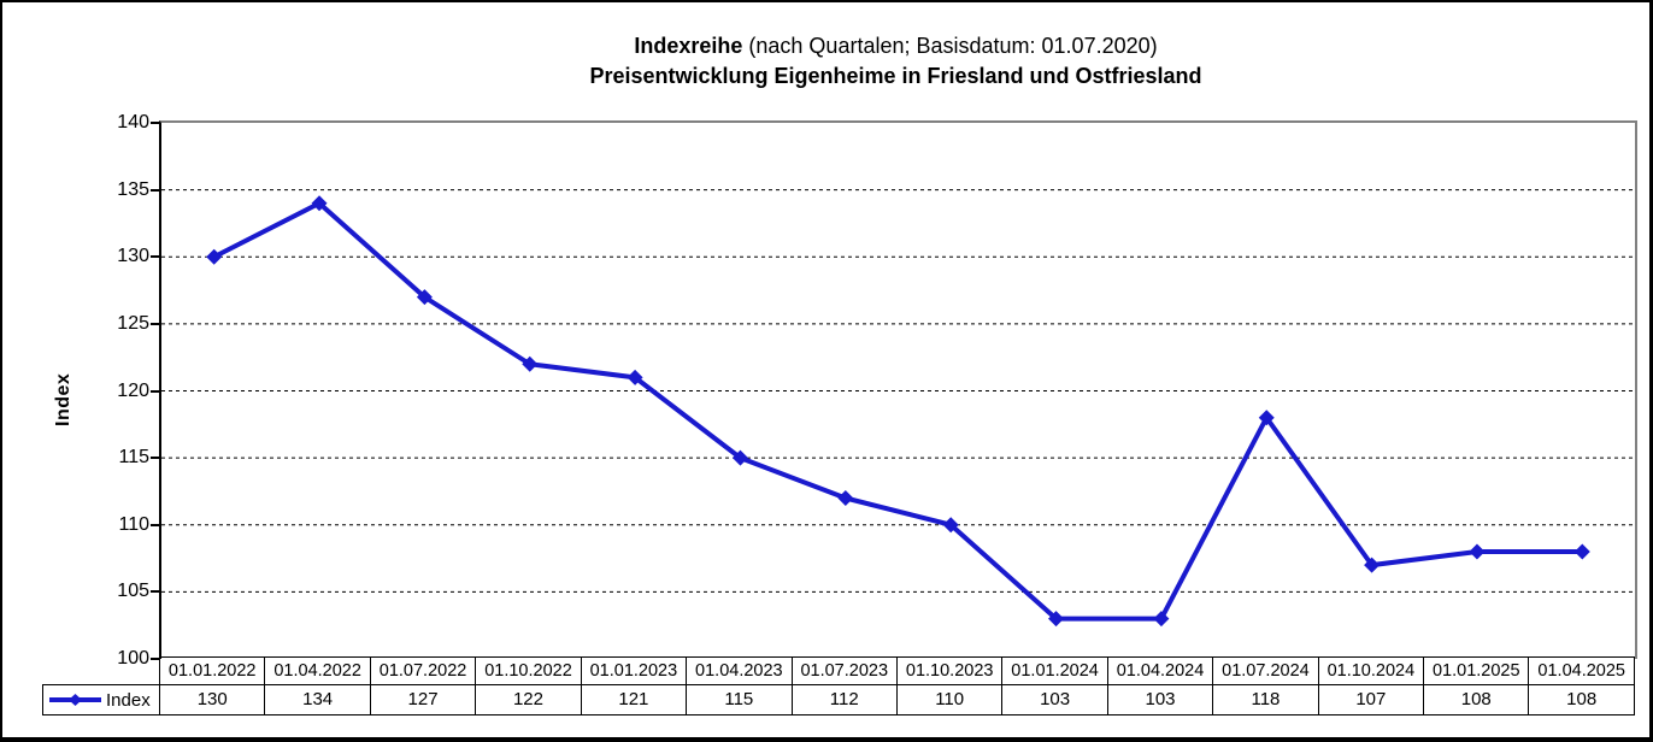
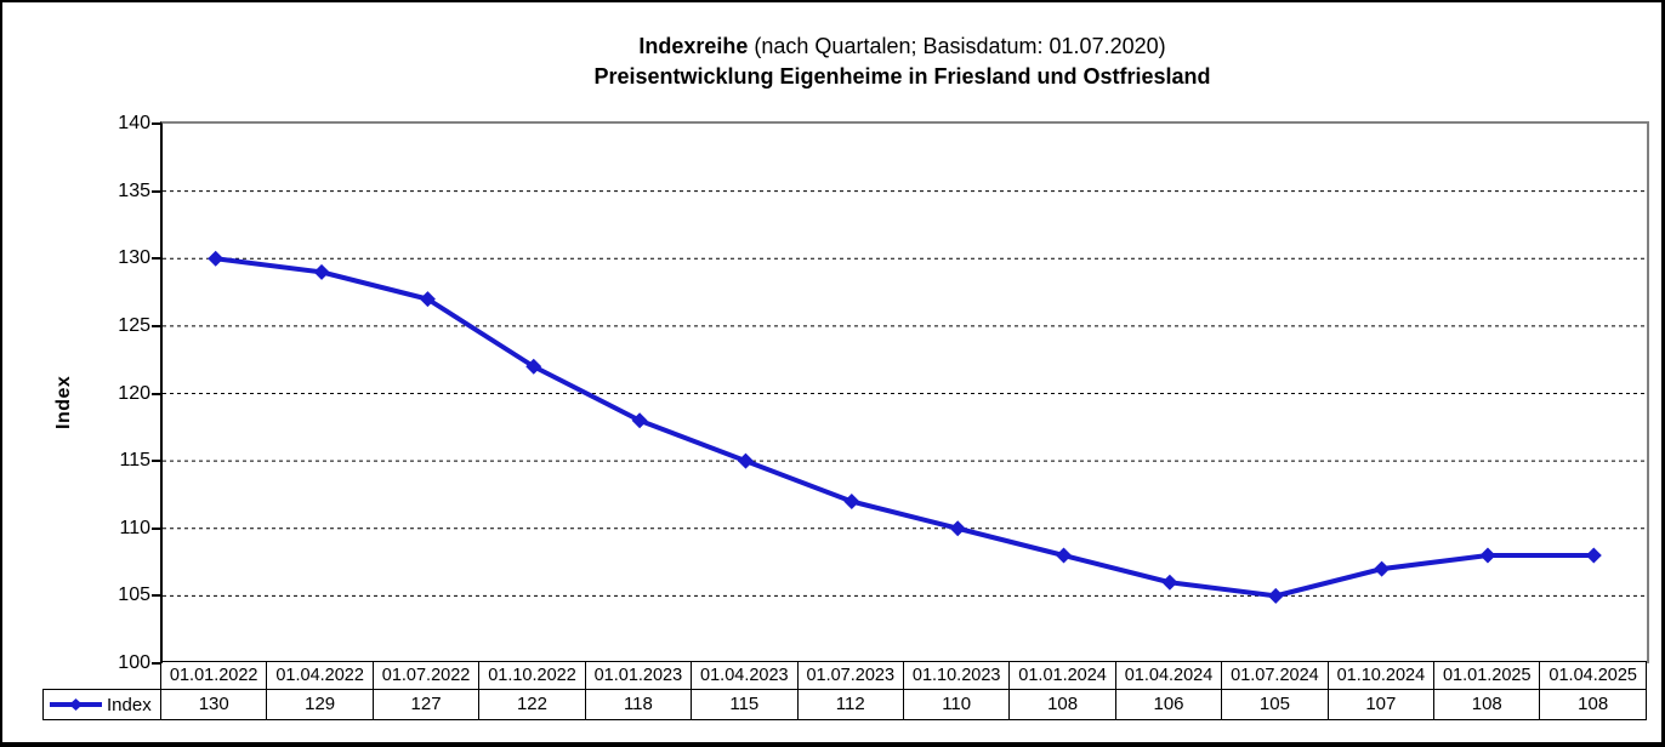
01.04.2022: 134 -> 129
01.01.2023: 121 -> 118
01.01.2024: 103 -> 108
01.04.2024: 103 -> 106
01.07.2024: 118 -> 105
